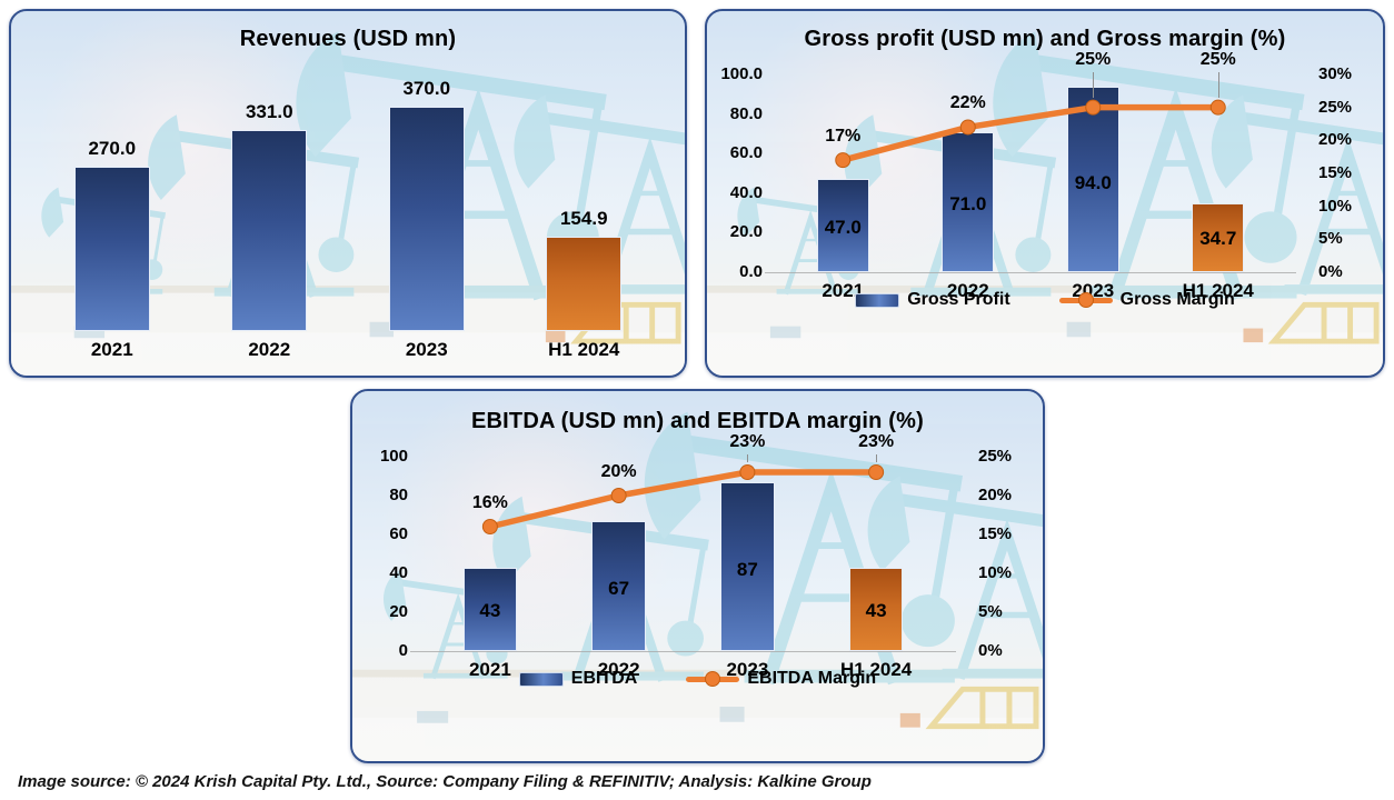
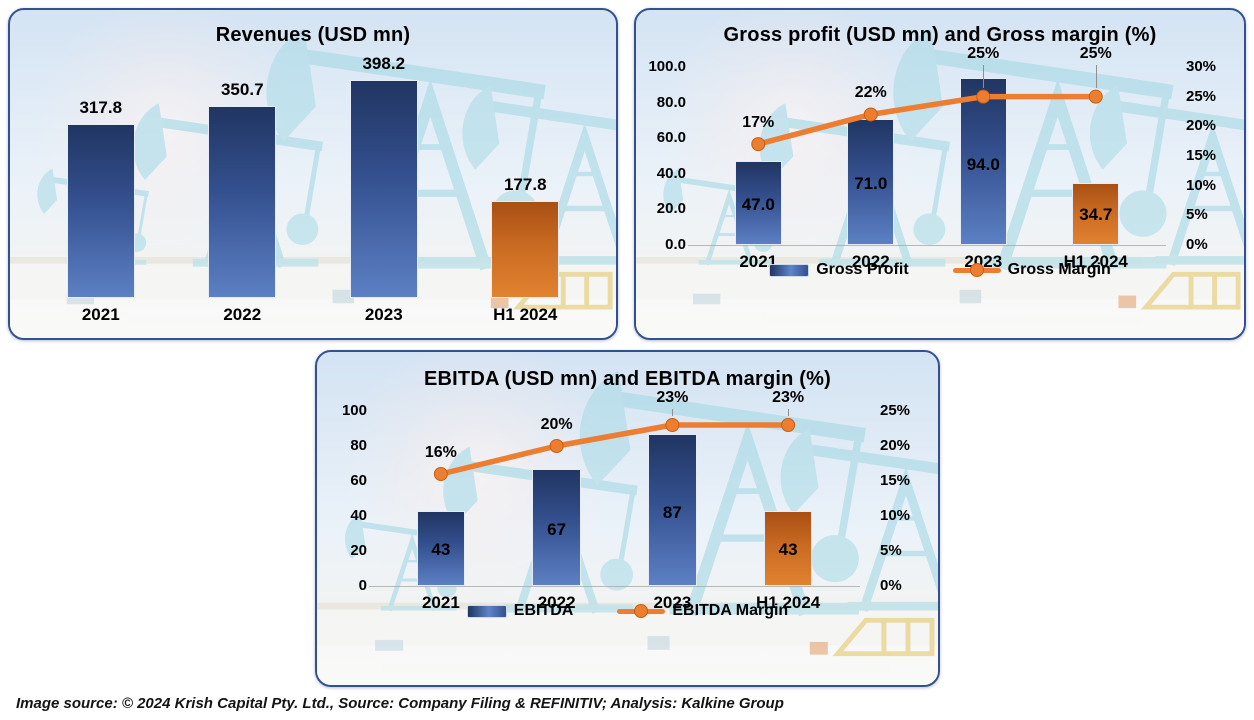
Revenues (USD mn)/2021: 270.0 -> 317.8
Revenues (USD mn)/2022: 331.0 -> 350.7
Revenues (USD mn)/2023: 370.0 -> 398.2
Revenues (USD mn)/H1 2024: 154.9 -> 177.8
